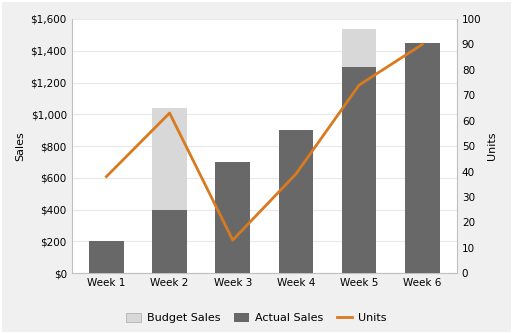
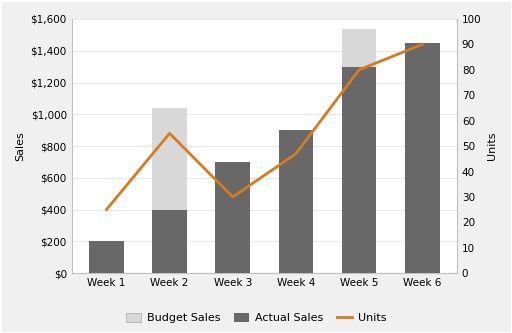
Units/Week 1: 38 -> 25
Units/Week 2: 63 -> 55
Units/Week 3: 13 -> 30
Units/Week 4: 39 -> 47
Units/Week 5: 74 -> 80
